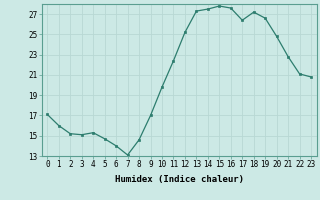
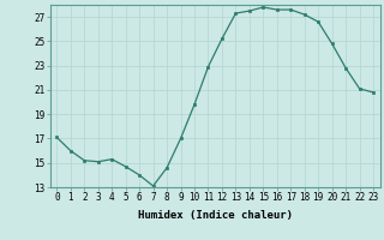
11: 22.4 -> 22.9
17: 26.4 -> 27.6
